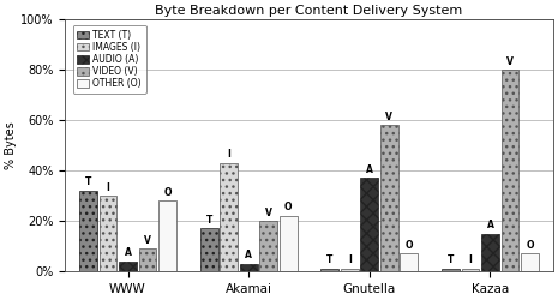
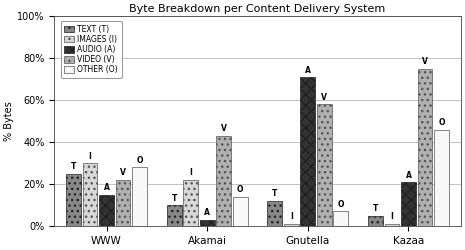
TEXT (T)/WWW: 32% -> 25%
AUDIO (A)/WWW: 4% -> 15%
VIDEO (V)/WWW: 9% -> 22%
TEXT (T)/Akamai: 17% -> 10%
IMAGES (I)/Akamai: 43% -> 22%
VIDEO (V)/Akamai: 20% -> 43%
OTHER (O)/Akamai: 22% -> 14%
TEXT (T)/Gnutella: 1% -> 12%
AUDIO (A)/Gnutella: 37% -> 71%
TEXT (T)/Kazaa: 1% -> 5%
AUDIO (A)/Kazaa: 15% -> 21%
VIDEO (V)/Kazaa: 80% -> 75%
OTHER (O)/Kazaa: 7% -> 46%
